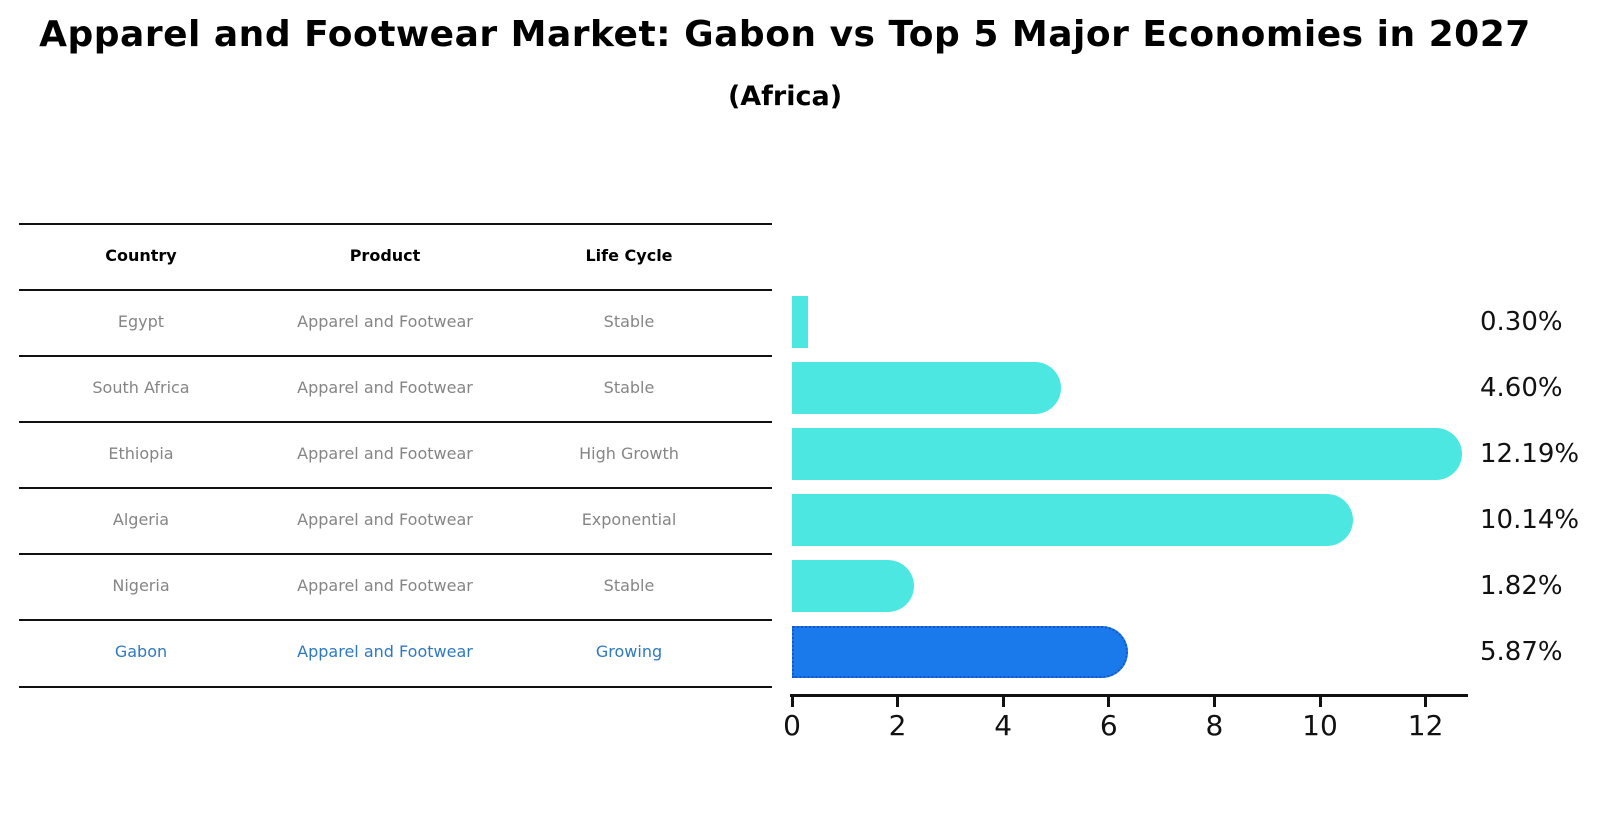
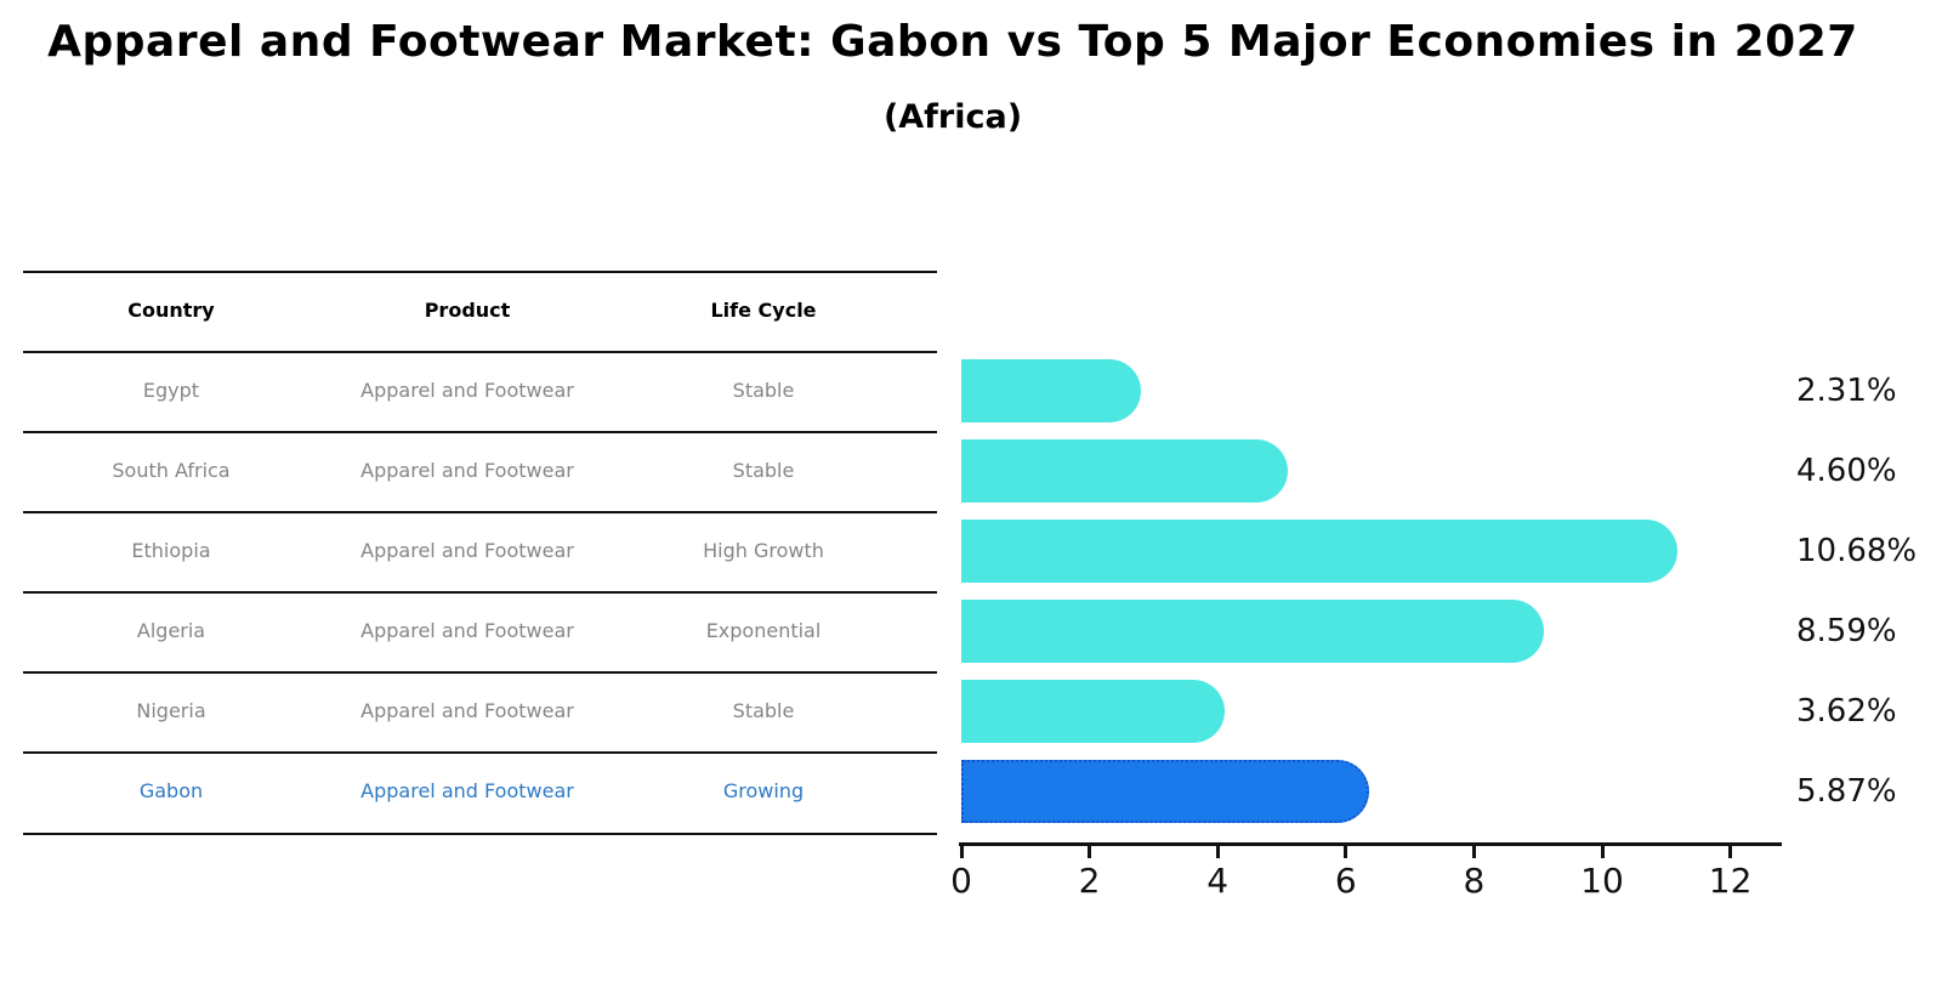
Egypt: 0.30% -> 2.31%
Ethiopia: 12.19% -> 10.68%
Algeria: 10.14% -> 8.59%
Nigeria: 1.82% -> 3.62%
